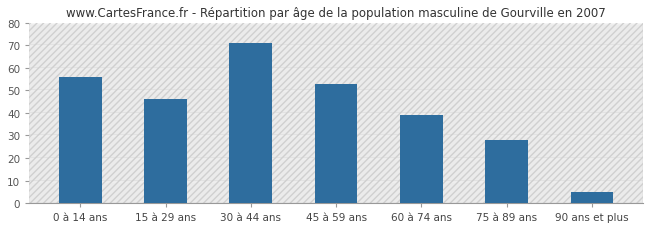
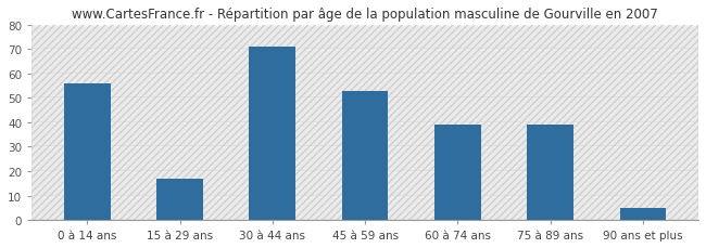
15 à 29 ans: 46 -> 17
75 à 89 ans: 28 -> 39
